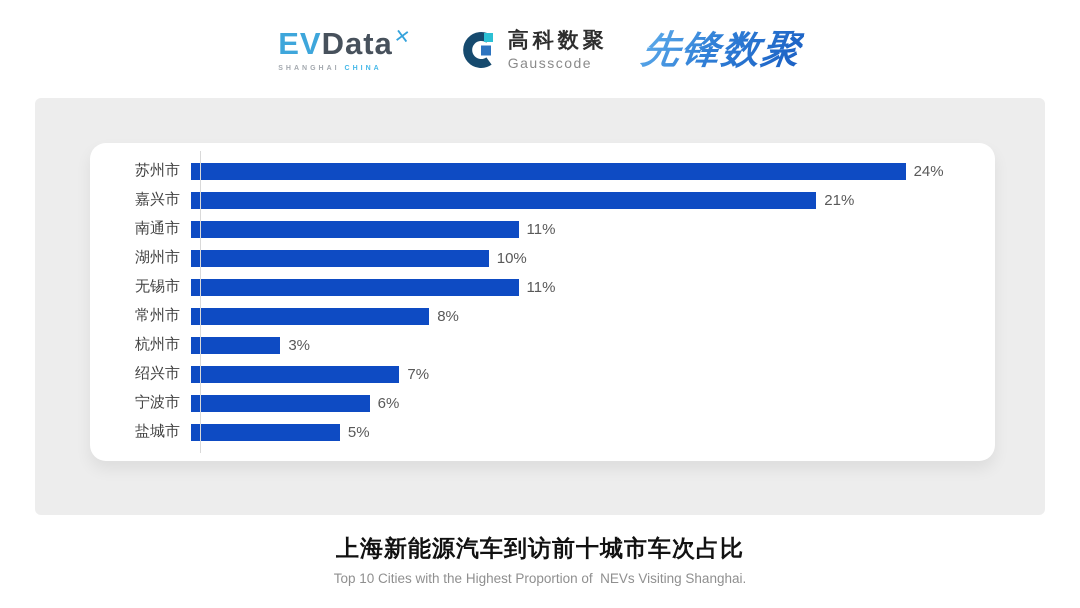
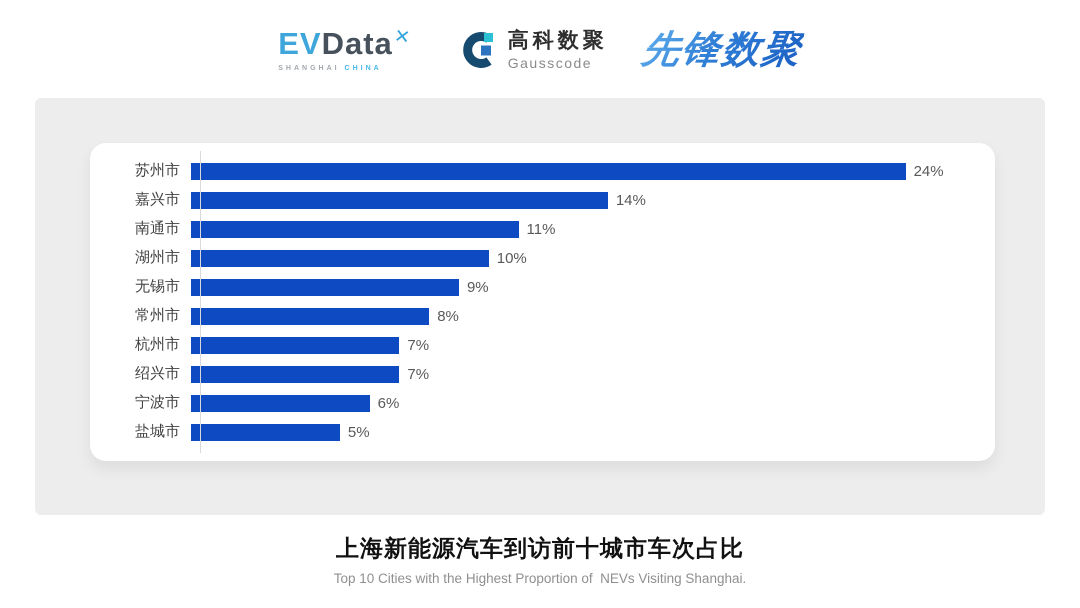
嘉兴市: 21% -> 14%
无锡市: 11% -> 9%
杭州市: 3% -> 7%
